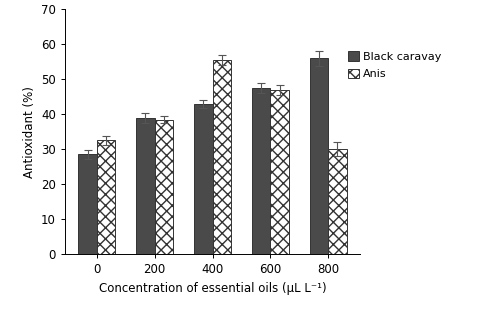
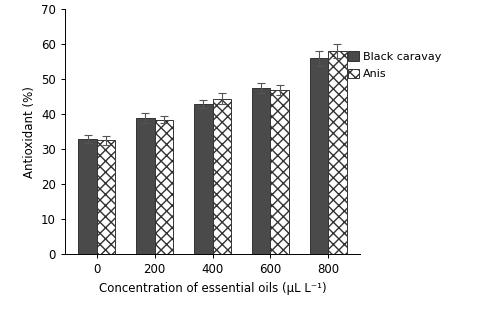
Black caravay/0: 28.5 -> 33.0
Anis/400: 55.5 -> 44.5
Anis/800: 30.0 -> 58.0
